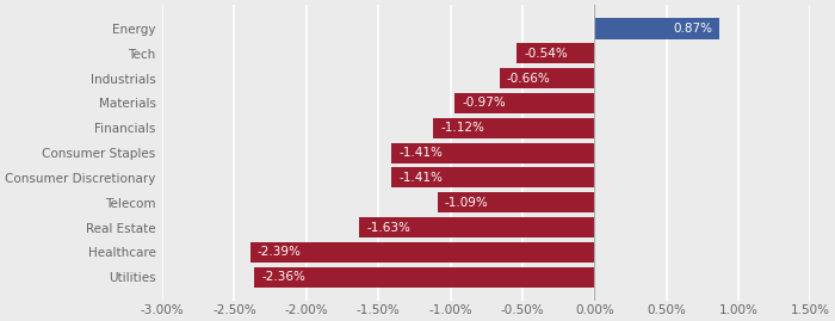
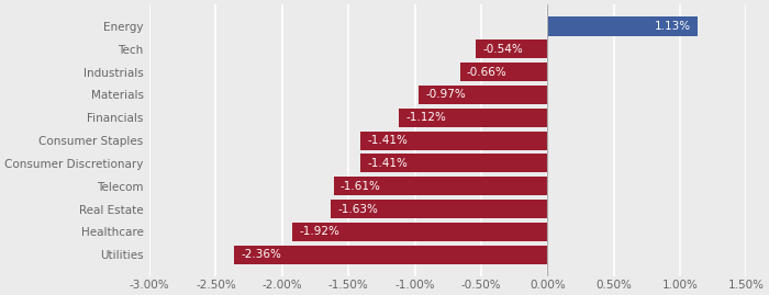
Energy: 0.87% -> 1.13%
Telecom: -1.09% -> -1.61%
Healthcare: -2.39% -> -1.92%
